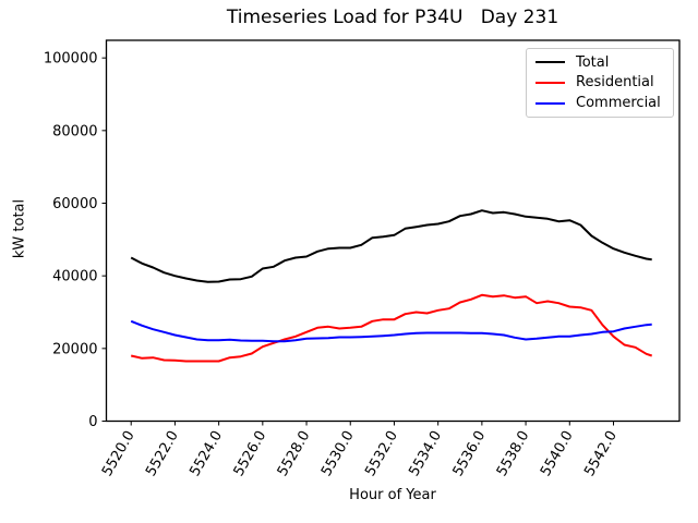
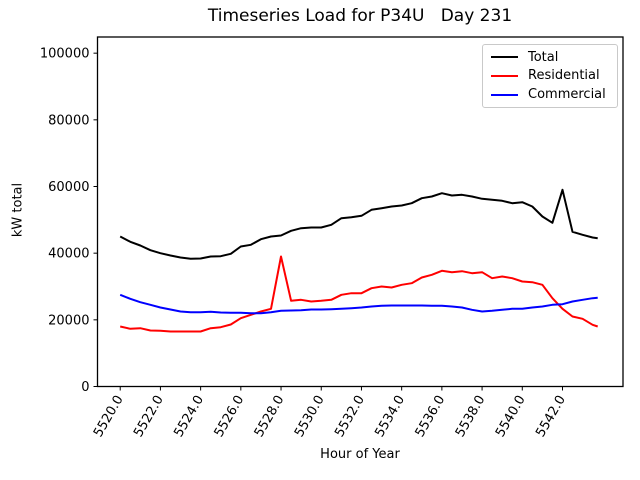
Residential/5528.0: 24000 -> 39000
Total/5542.0: 48000 -> 59000
